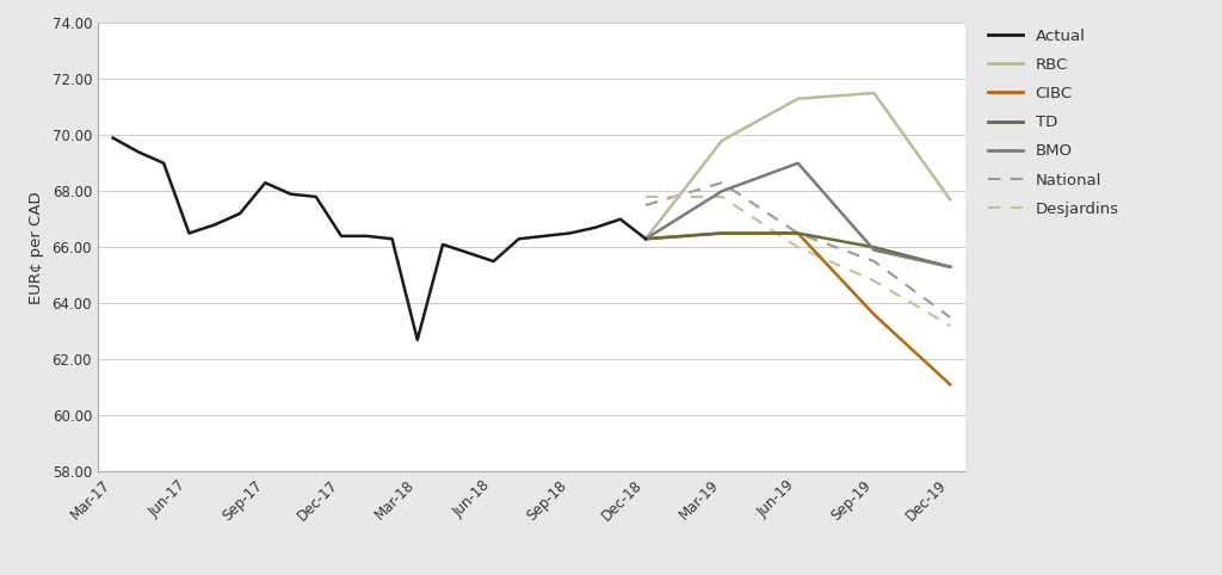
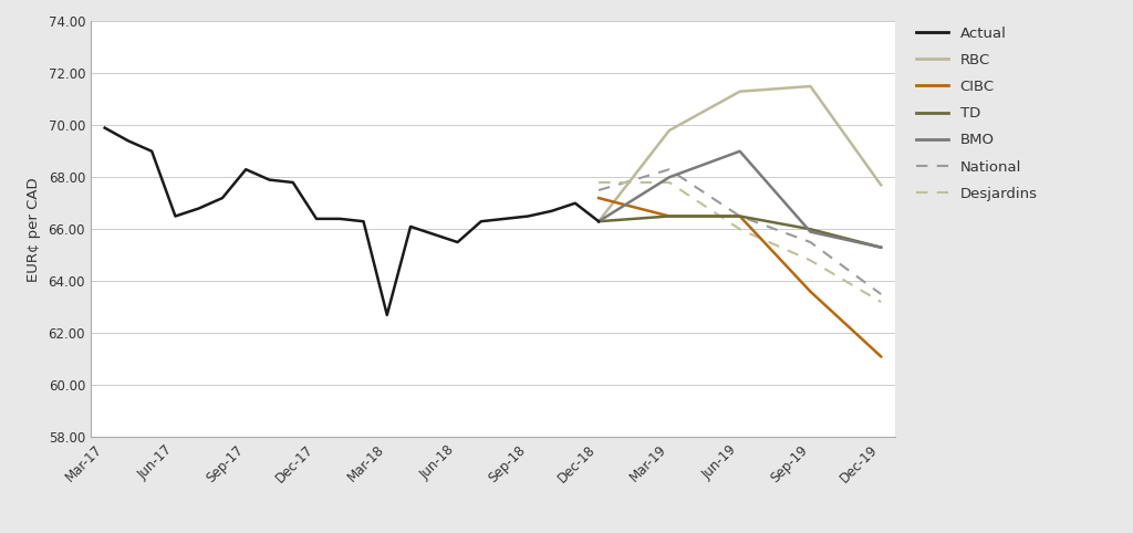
CIBC/Dec-18: 66.3 -> 67.2
